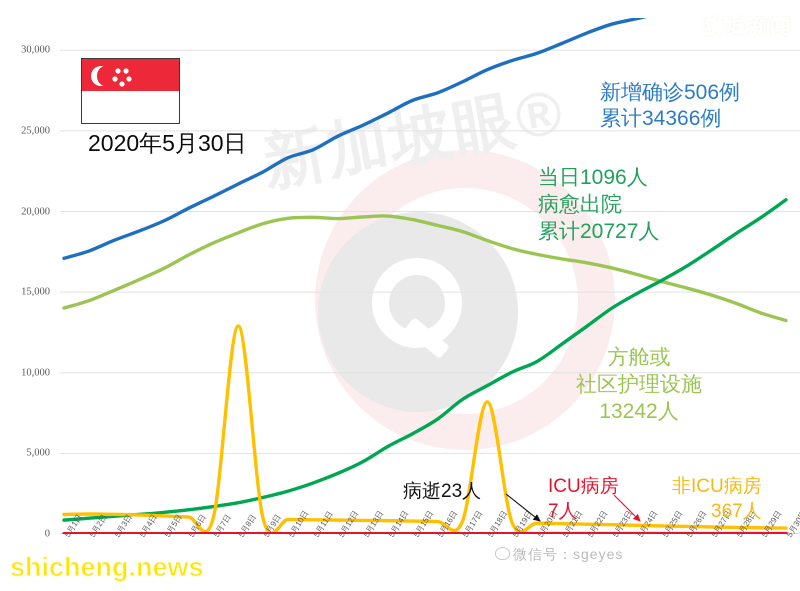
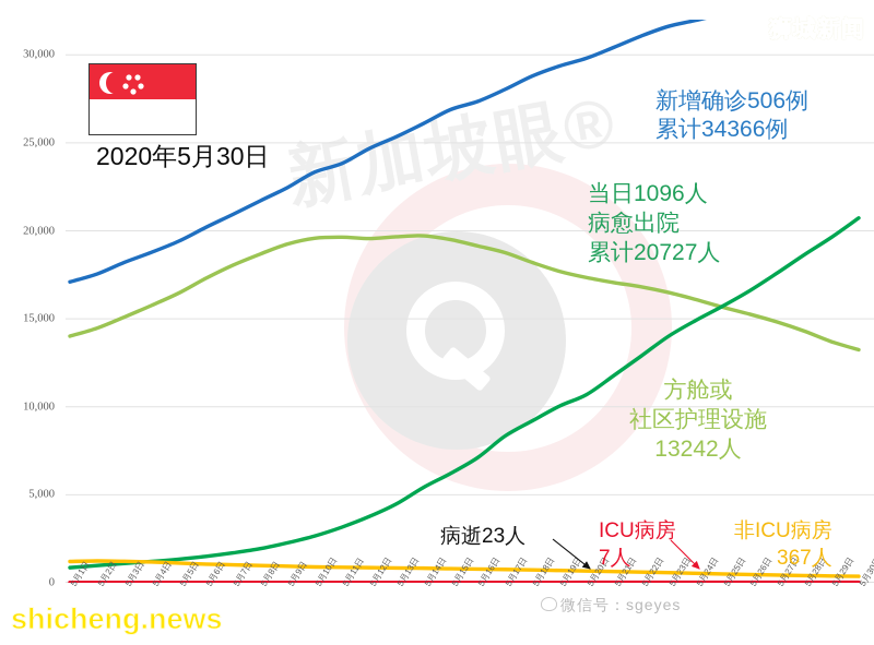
非ICU病房/5月8日: 12900 -> 1000
非ICU病房/5月18日: 8200 -> 700
